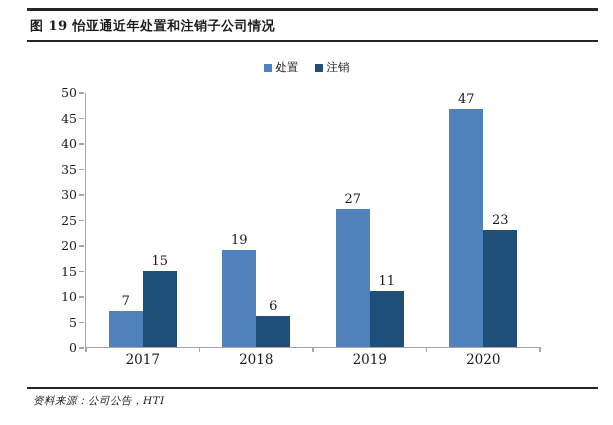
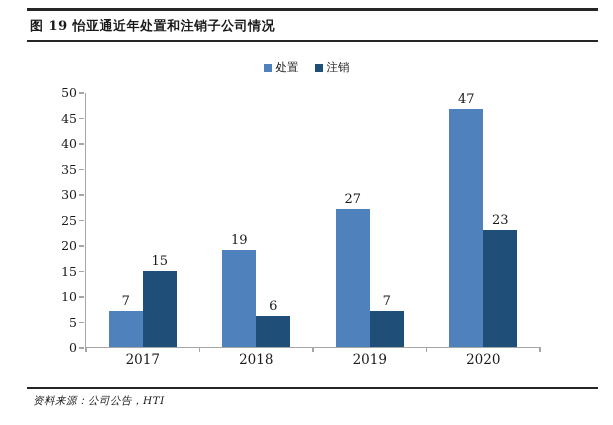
注销/2019: 11 -> 7
